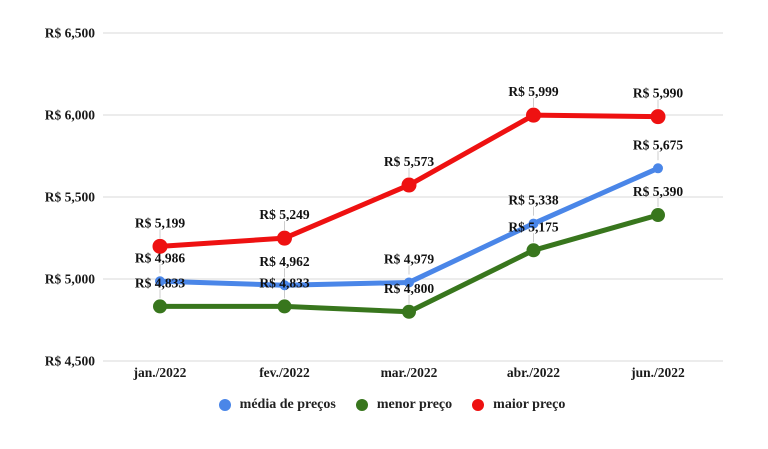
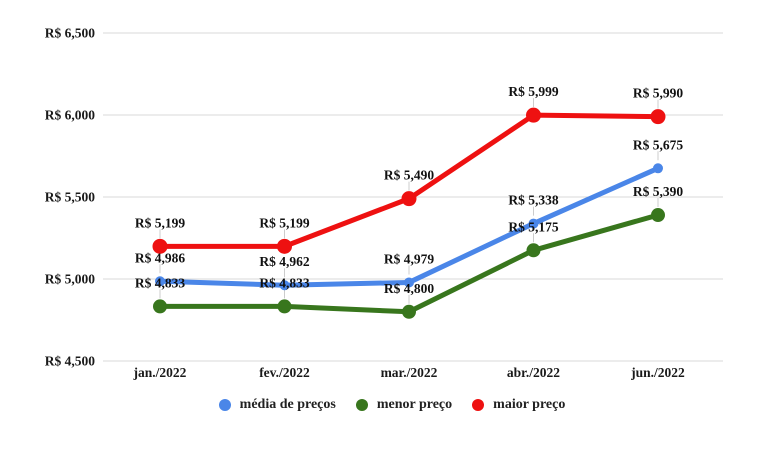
maior preço/fev./2022: 5,249 -> 5,199
maior preço/mar./2022: 5,573 -> 5,490
